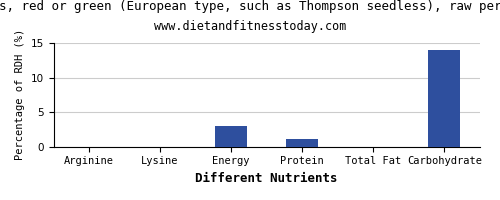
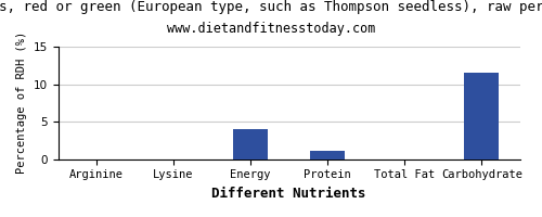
Energy: 3.0 -> 4.0
Carbohydrate: 14.0 -> 11.6
